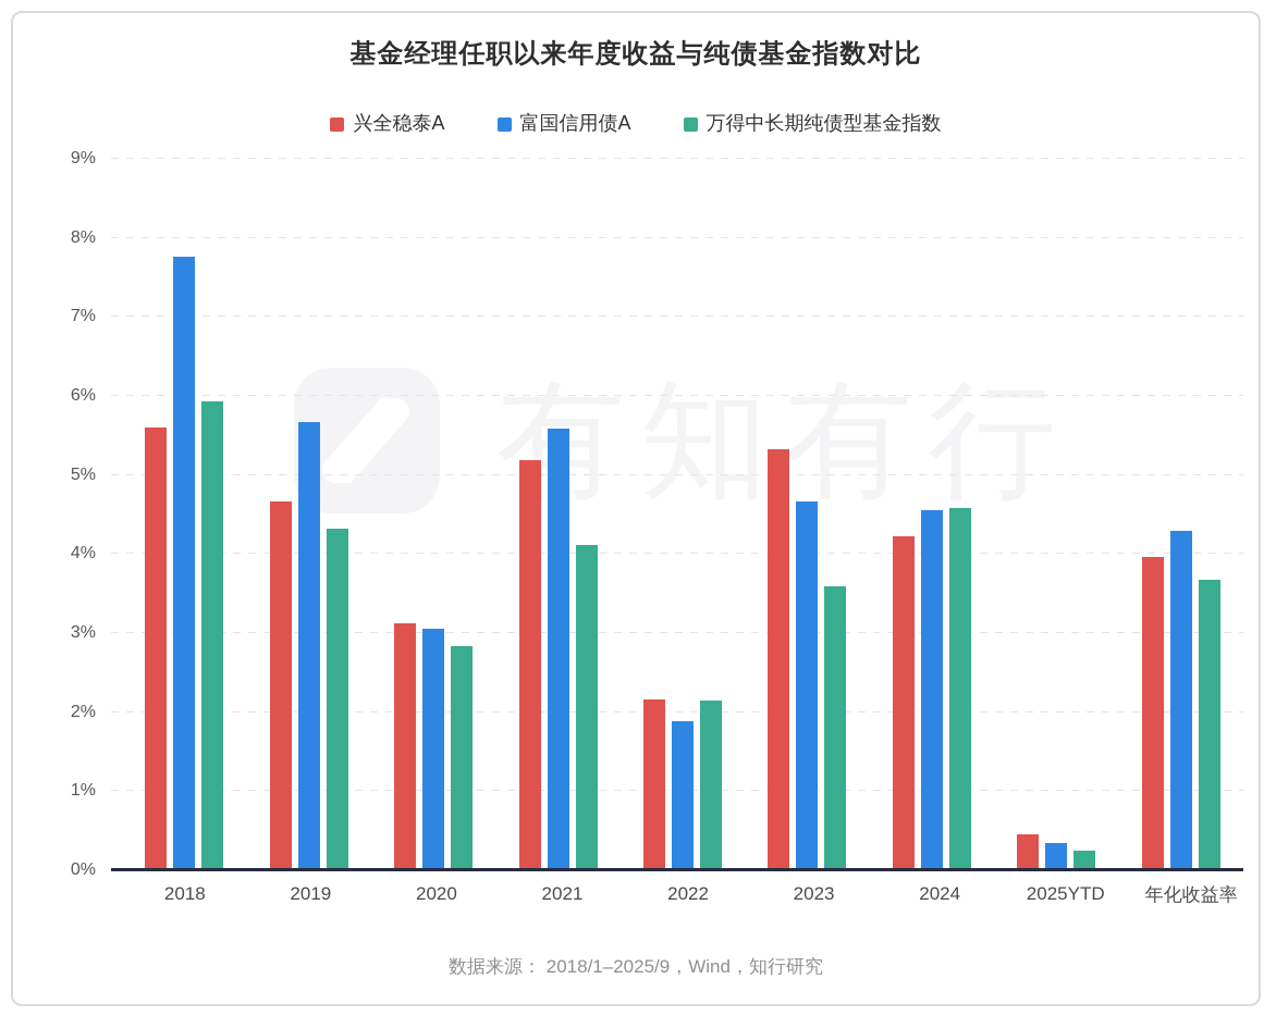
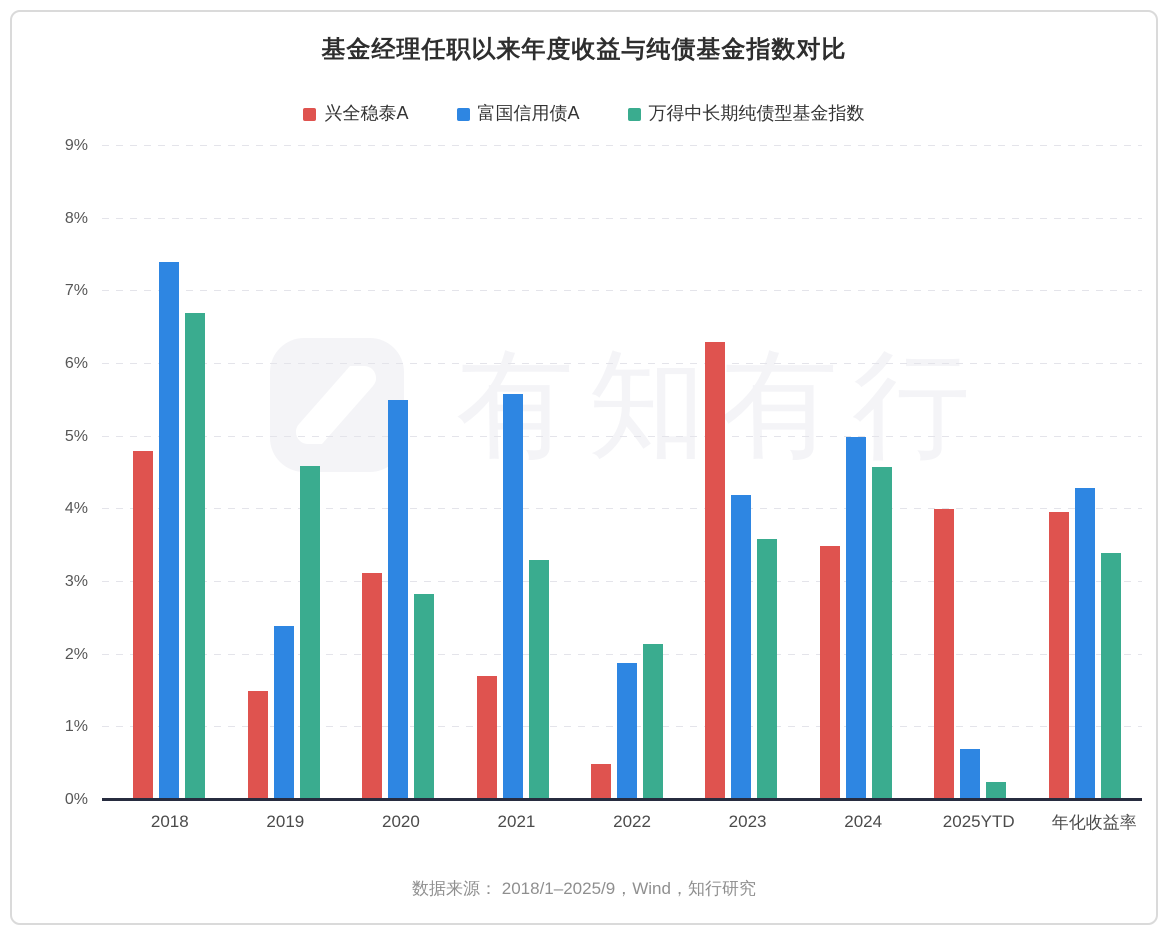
兴全稳泰A/2018: 5.6% -> 4.8%
富国信用债A/2018: 7.8% -> 7.4%
万得中长期纯债型基金指数/2018: 5.9% -> 6.7%
兴全稳泰A/2019: 4.7% -> 1.5%
富国信用债A/2019: 5.7% -> 2.4%
万得中长期纯债型基金指数/2019: 4.3% -> 4.6%
富国信用债A/2020: 3.0% -> 5.5%
兴全稳泰A/2021: 5.2% -> 1.7%
万得中长期纯债型基金指数/2021: 4.1% -> 3.3%
兴全稳泰A/2022: 2.2% -> 0.5%
兴全稳泰A/2023: 5.3% -> 6.3%
富国信用债A/2023: 4.7% -> 4.2%
兴全稳泰A/2024: 4.2% -> 3.5%
富国信用债A/2024: 4.6% -> 5.0%
兴全稳泰A/2025YTD: 0.5% -> 4.0%
富国信用债A/2025YTD: 0.3% -> 0.7%
万得中长期纯债型基金指数/年化收益率: 3.7% -> 3.4%
